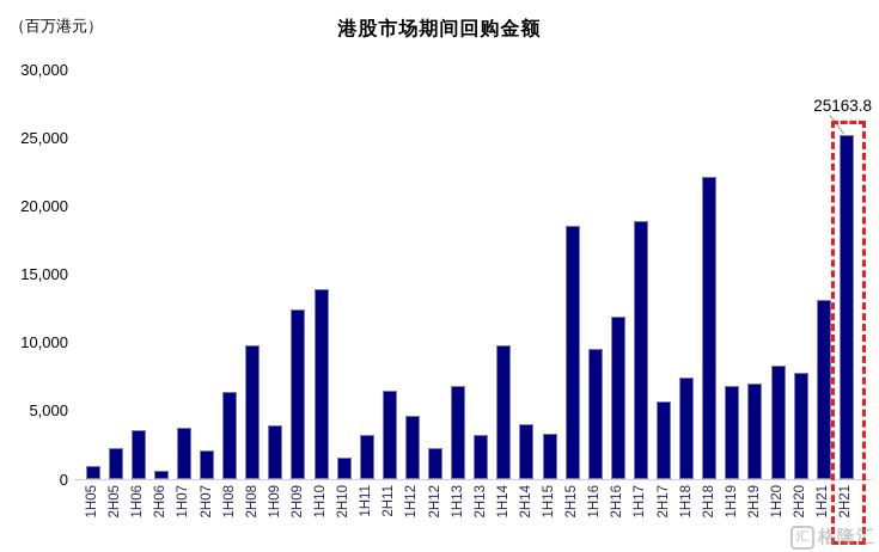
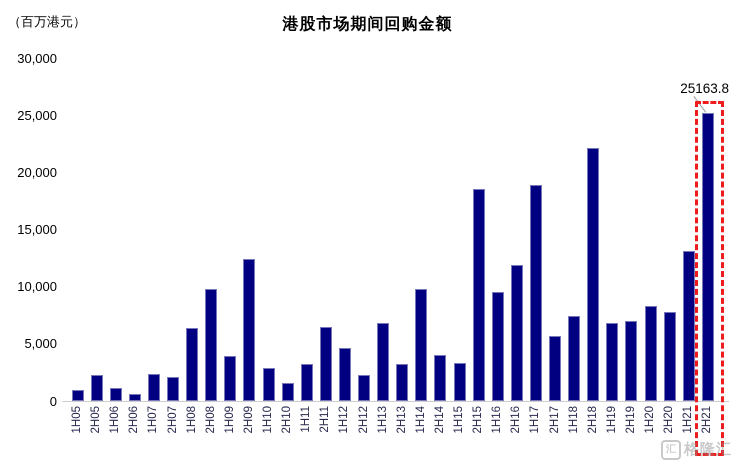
1H06: 3600 -> 1200
1H07: 3800 -> 2400
1H10: 13900 -> 2800
